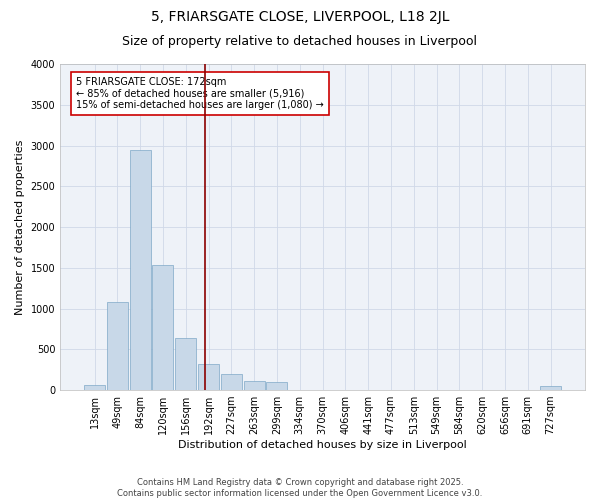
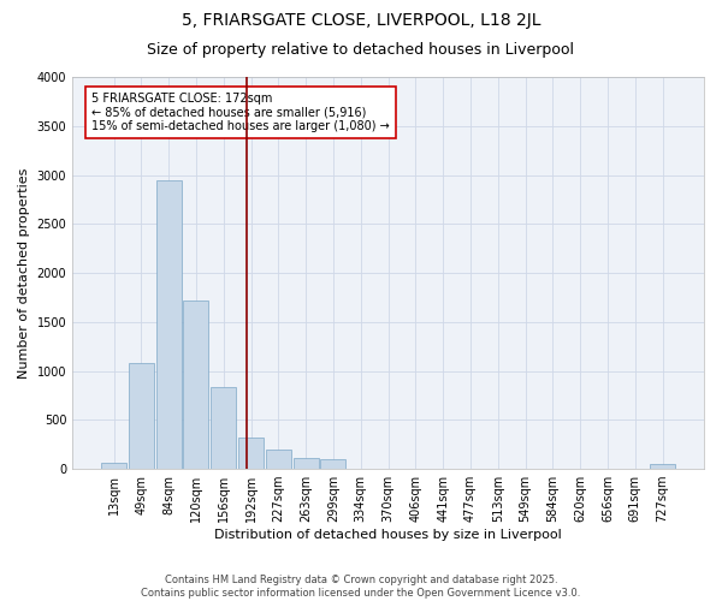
120sqm: 1530 -> 1720
156sqm: 640 -> 840
